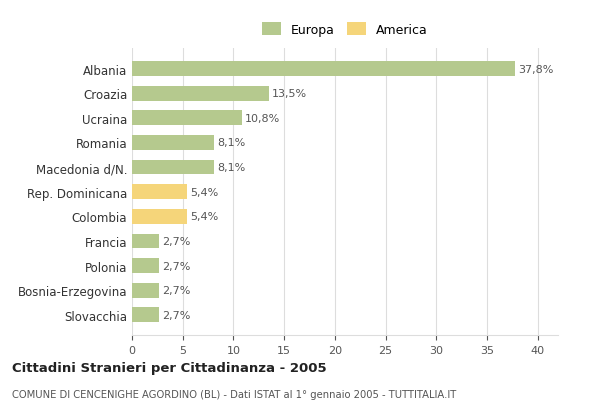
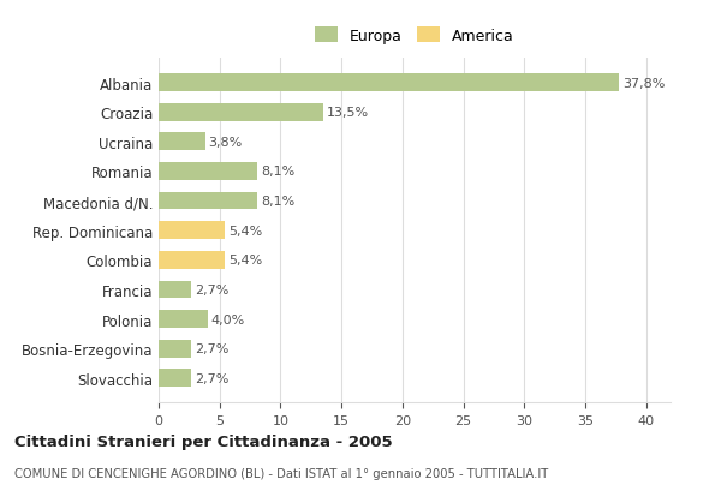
Ucraina: 10,8% -> 3,8%
Polonia: 2,7% -> 4,0%
